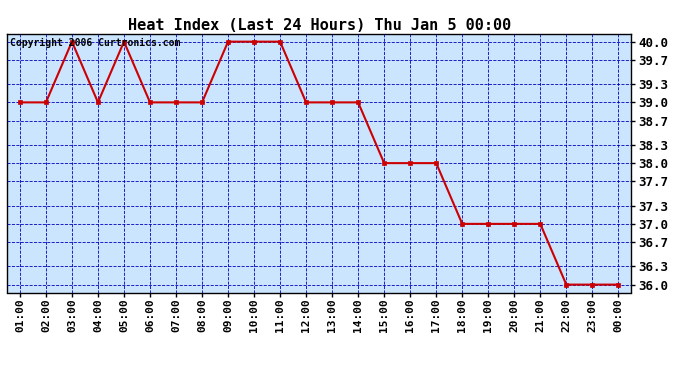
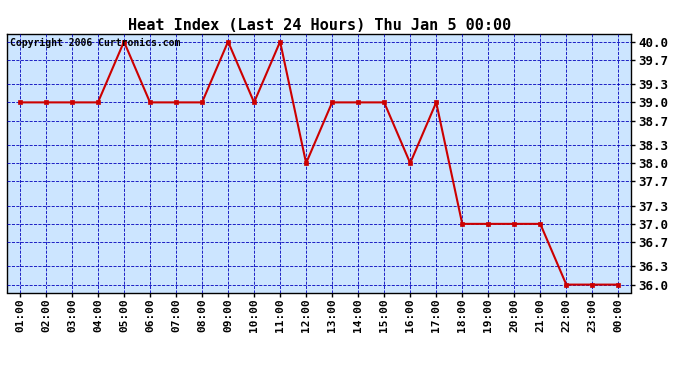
03:00: 40 -> 39
10:00: 40 -> 39
12:00: 39 -> 38
15:00: 38 -> 39
17:00: 38 -> 39
